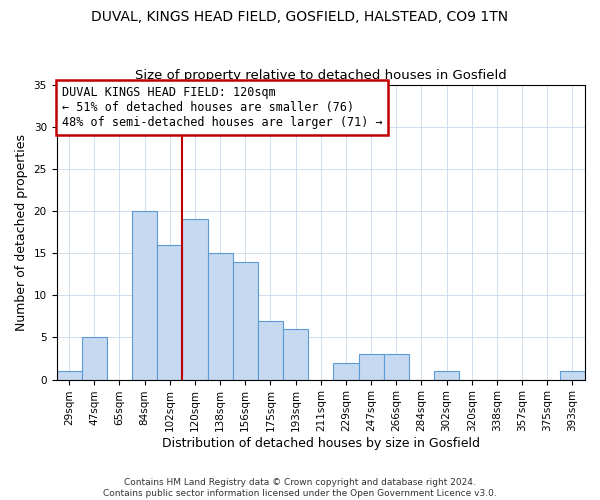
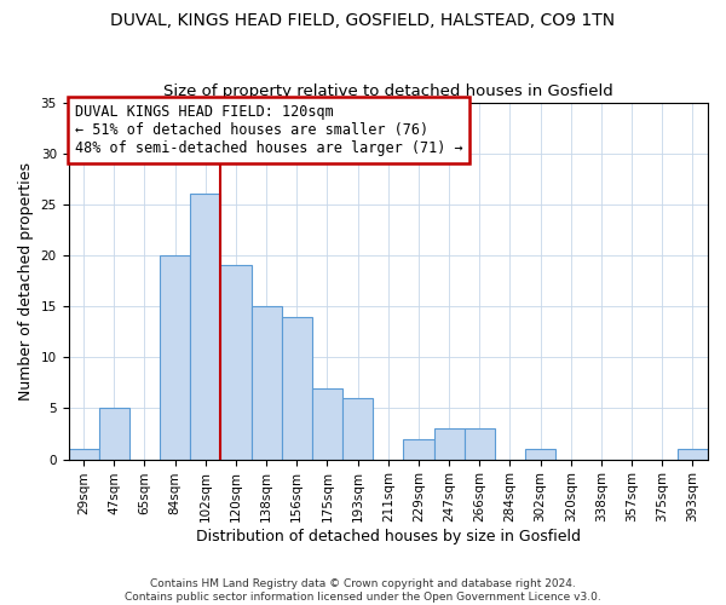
102sqm: 16 -> 26
